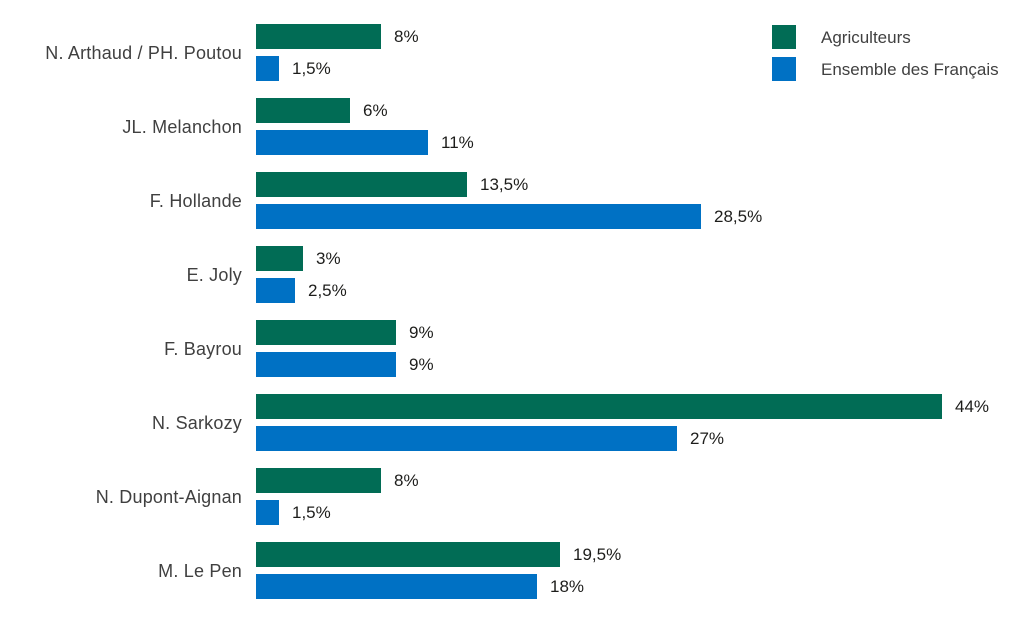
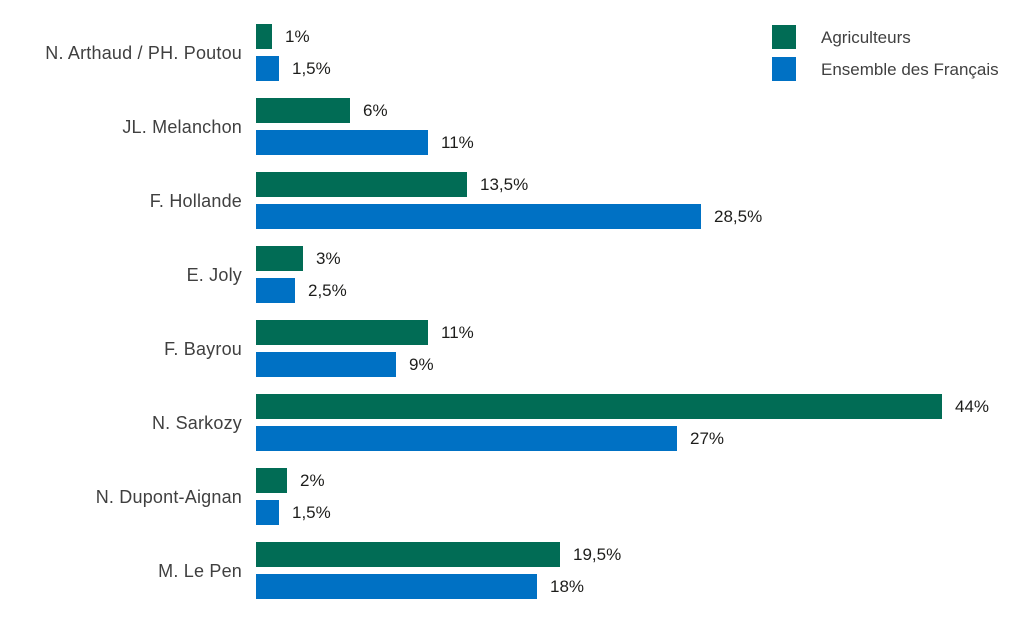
Agriculteurs/N. Arthaud / PH. Poutou: 8% -> 1%
Agriculteurs/F. Bayrou: 9% -> 11%
Agriculteurs/N. Dupont-Aignan: 8% -> 2%
